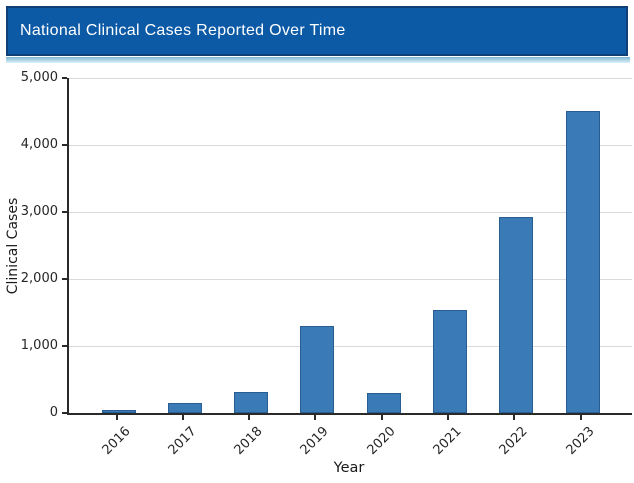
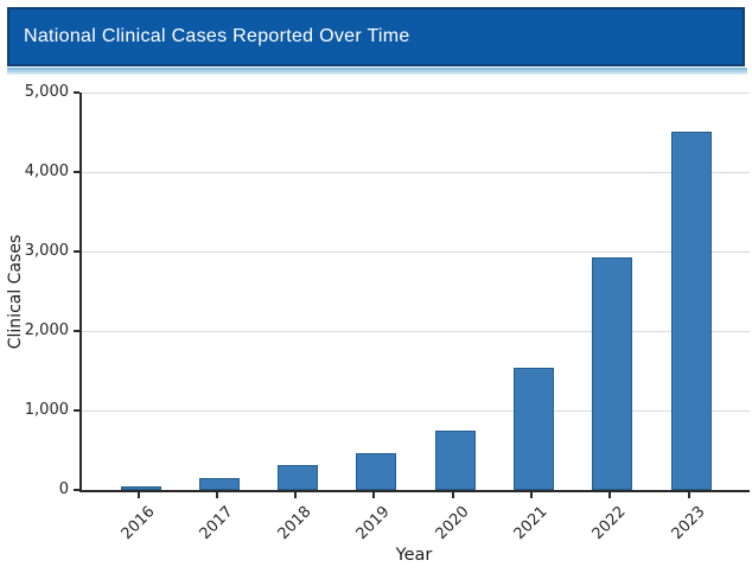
2019: 1300 -> 500
2020: 300 -> 700
